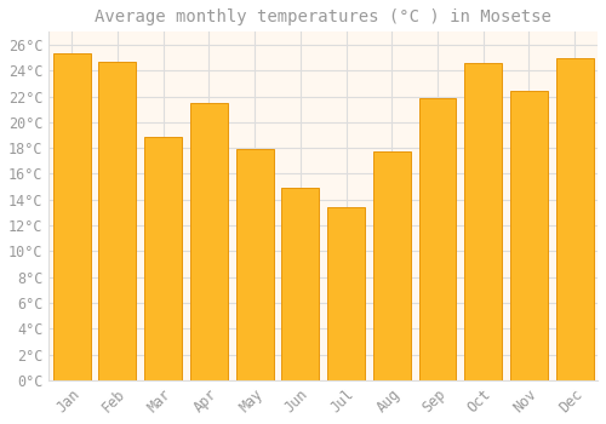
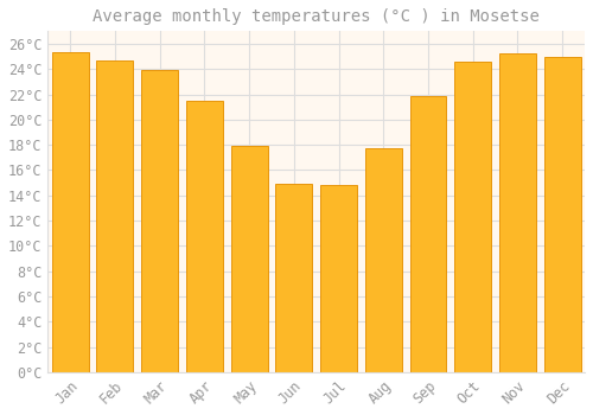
Mar: 18.9°C -> 23.9°C
Jul: 13.4°C -> 14.8°C
Nov: 22.4°C -> 25.2°C
